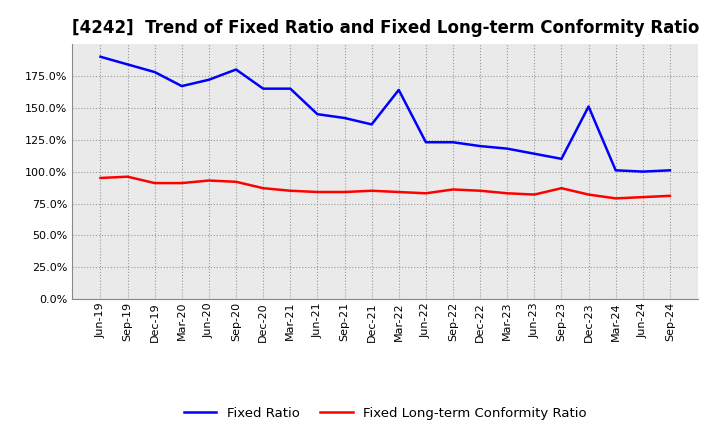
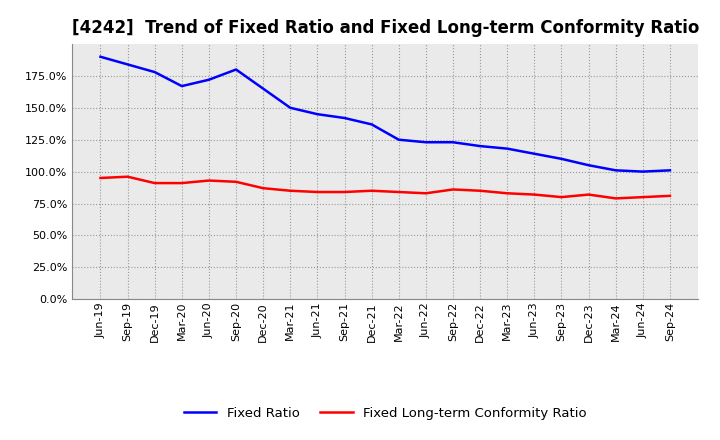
Fixed Ratio/Mar-21: 165% -> 150%
Fixed Ratio/Mar-22: 164% -> 125%
Fixed Long-term Conformity Ratio/Sep-23: 87% -> 80%
Fixed Ratio/Dec-23: 151% -> 105%
